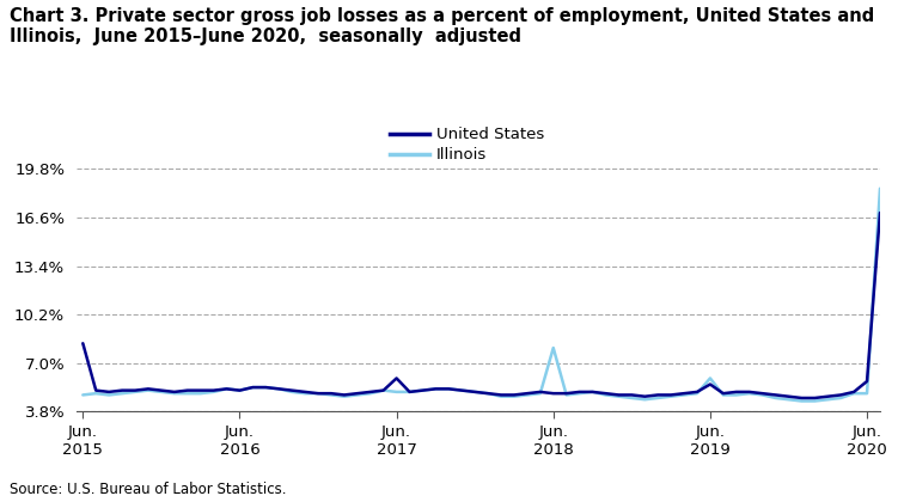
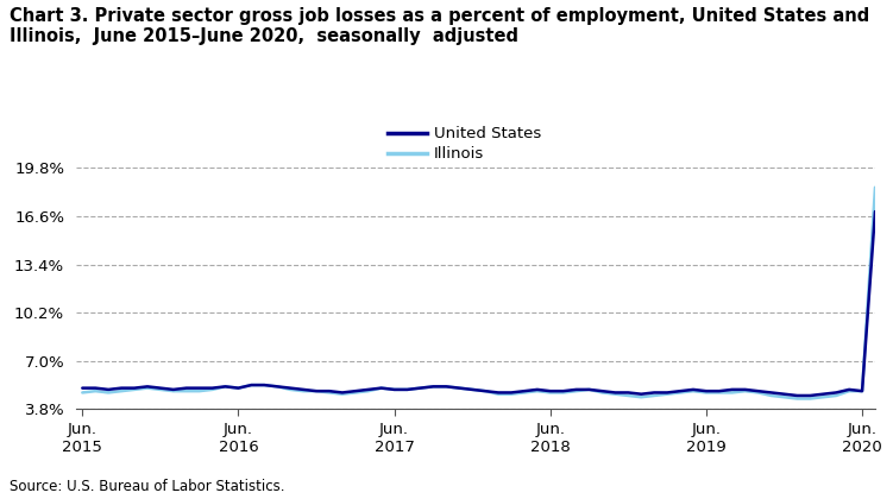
United States/Jun. 2015: 8.3% -> 5.2%
United States/Jun. 2017: 6.0% -> 5.1%
Illinois/Jun. 2018: 8.0% -> 4.9%
United States/Jun. 2019: 5.6% -> 5.0%
Illinois/Jun. 2019: 6.0% -> 4.9%
United States/Jun. 2020: 5.8% -> 5.0%
